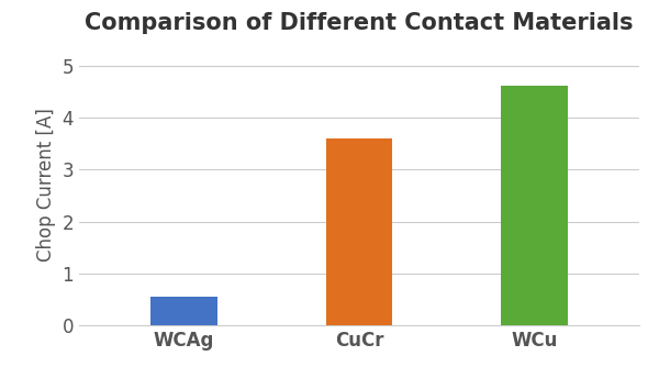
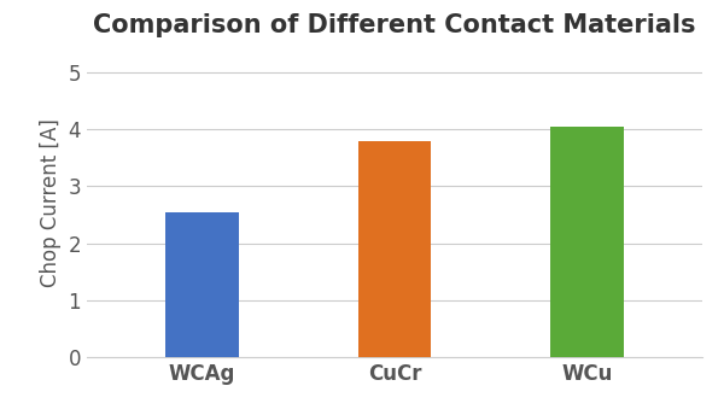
WCAg: 0.55 -> 2.55
CuCr: 3.60 -> 3.80
WCu: 4.63 -> 4.05
